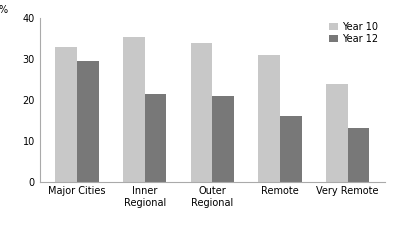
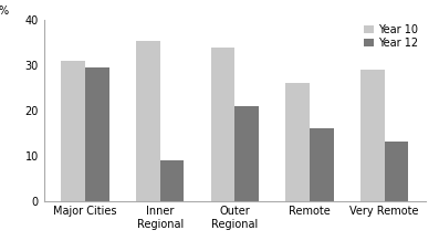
Year 10/Major Cities: 33.0 -> 31.0
Year 12/Inner Regional: 21.5 -> 9.0
Year 10/Remote: 31.0 -> 26.0
Year 10/Very Remote: 24.0 -> 29.0
